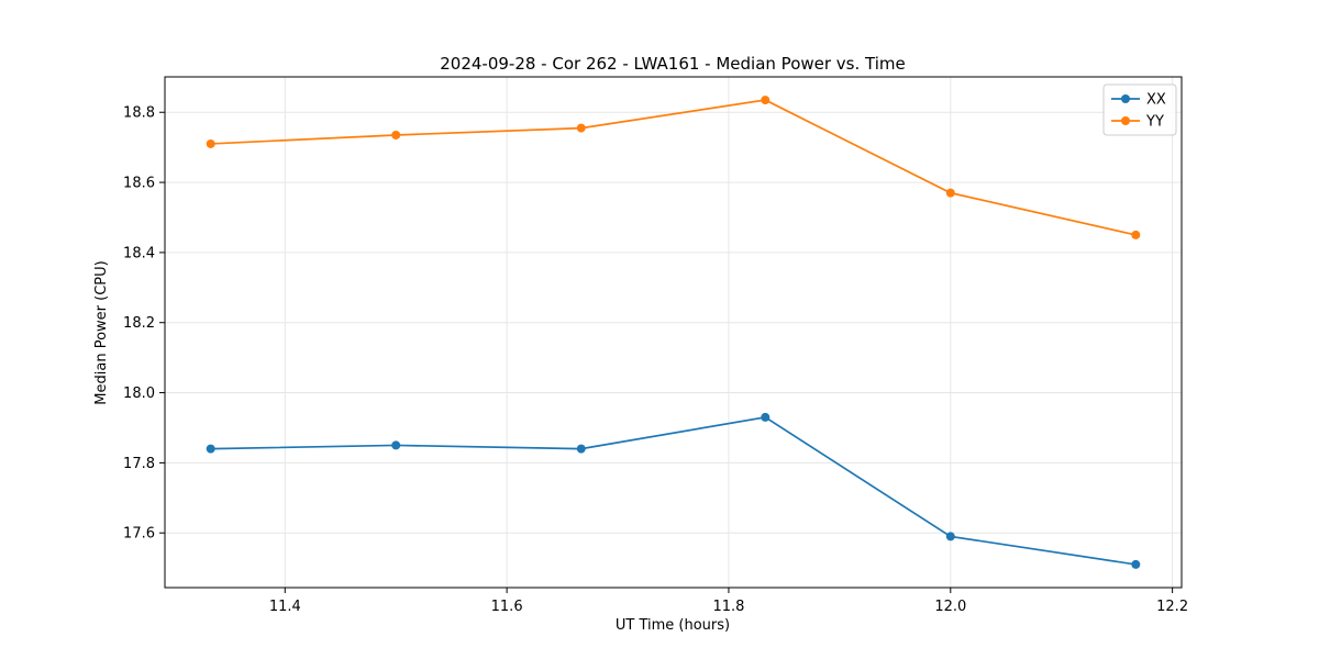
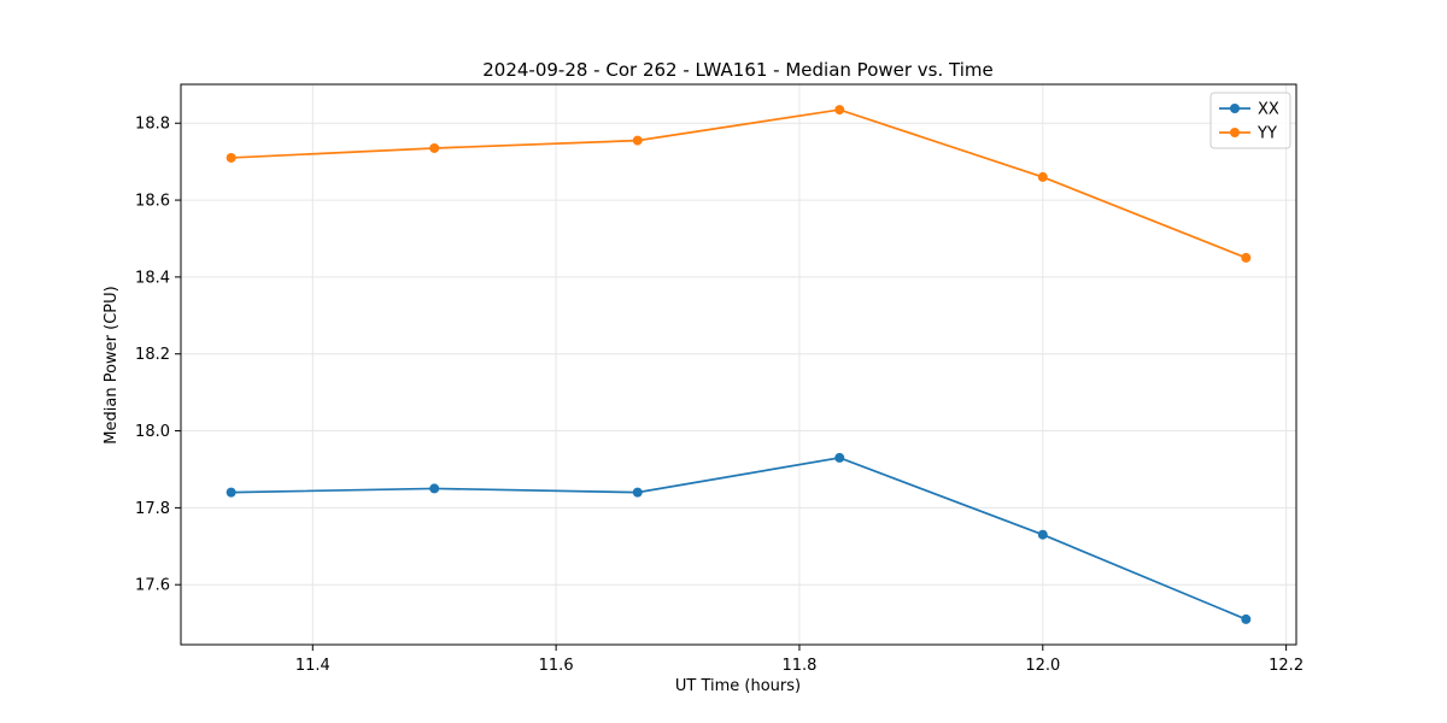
XX/12.0: 17.59 -> 17.73
YY/12.0: 18.57 -> 18.66
